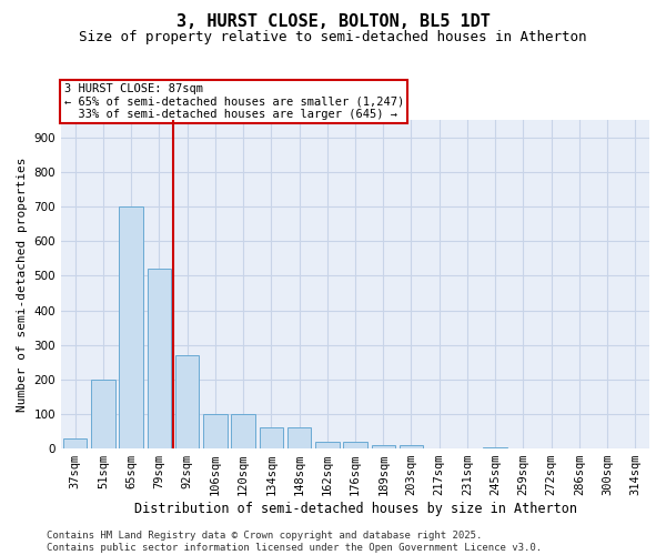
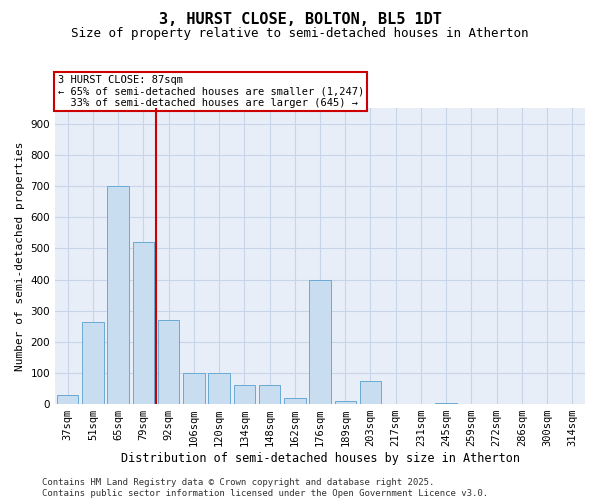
51sqm: 200 -> 265
176sqm: 20 -> 400
203sqm: 10 -> 75
